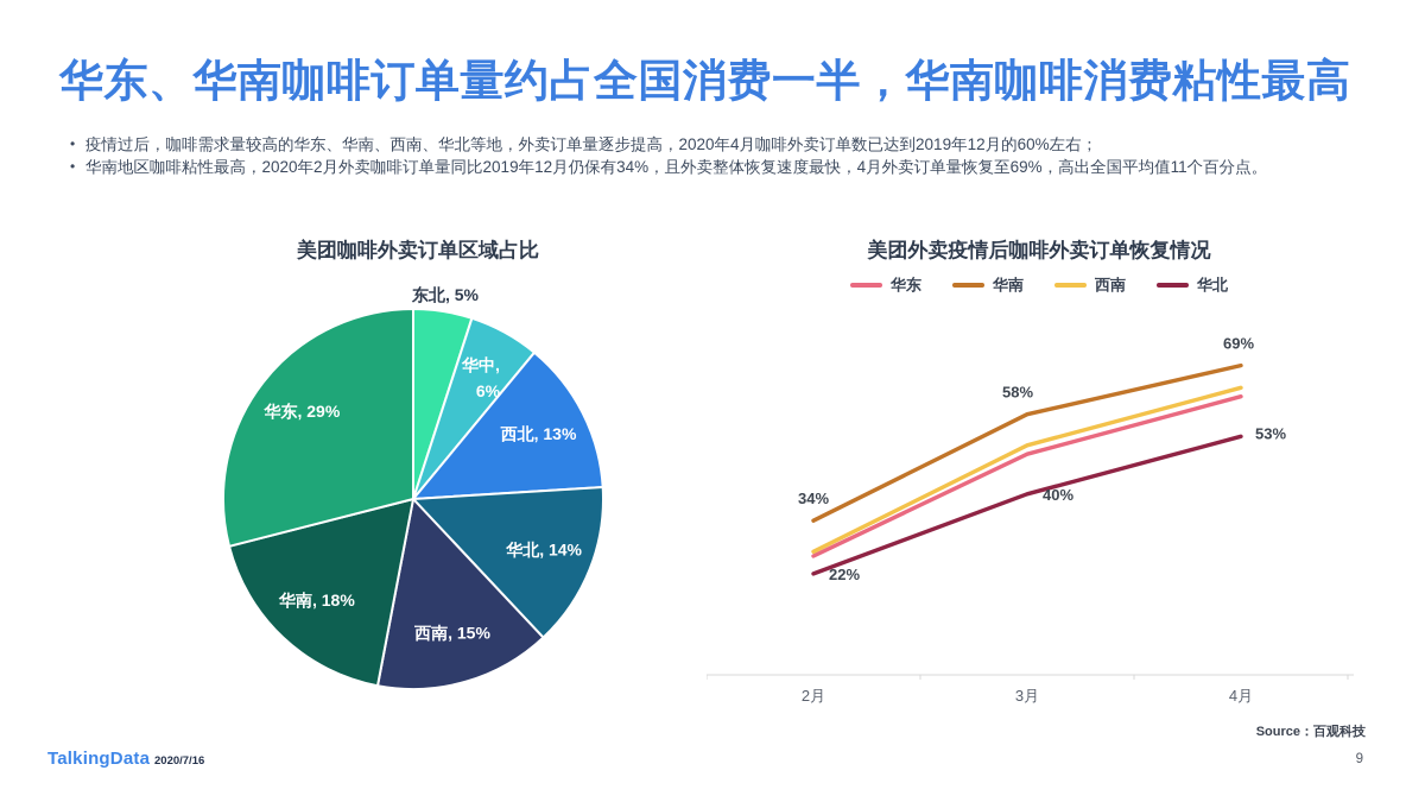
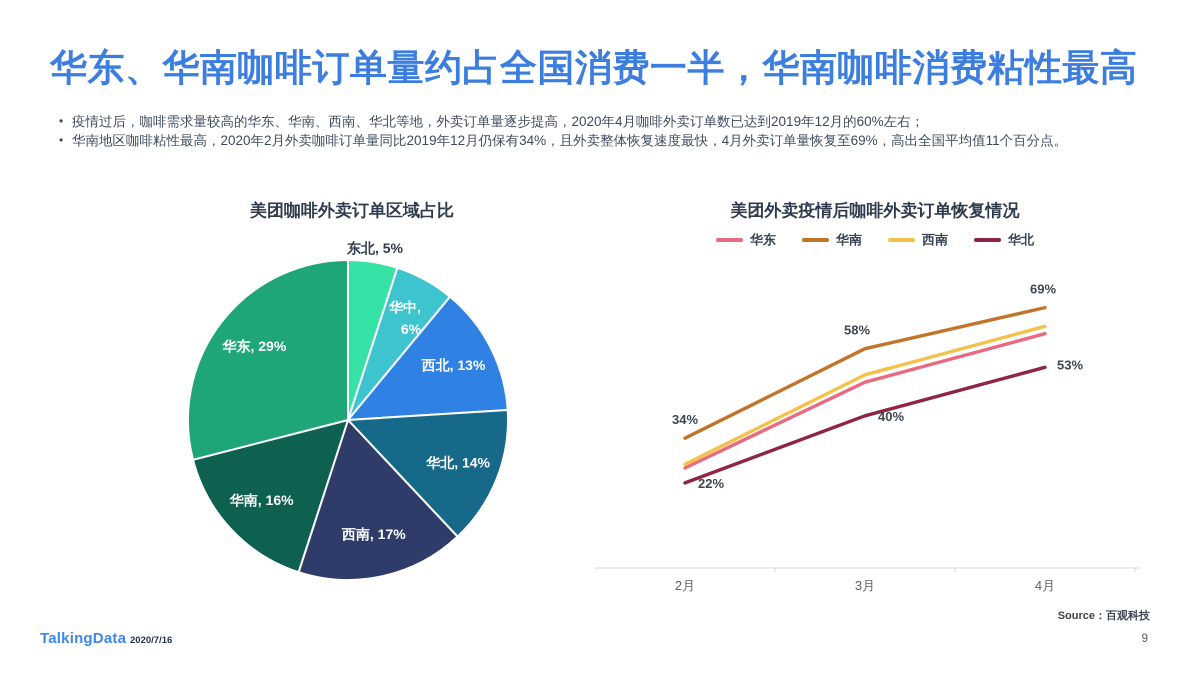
美团咖啡外卖订单区域占比/西南: 15% -> 17%
美团咖啡外卖订单区域占比/华南: 18% -> 16%
